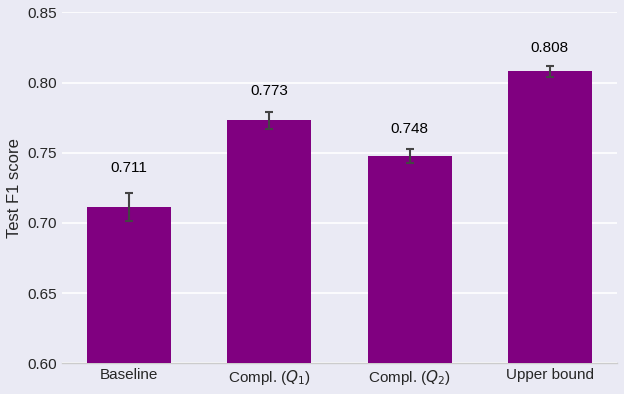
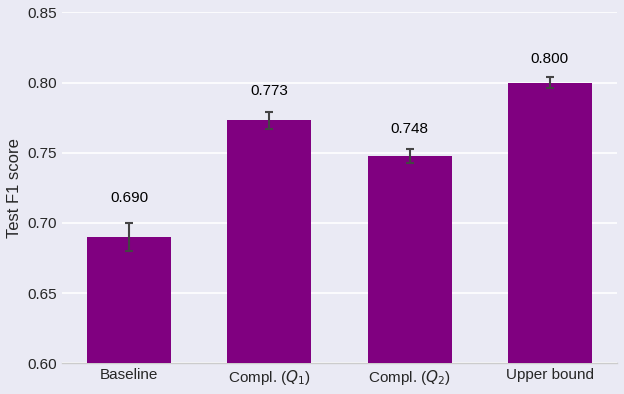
Baseline: 0.711 -> 0.690
Upper bound: 0.808 -> 0.800
